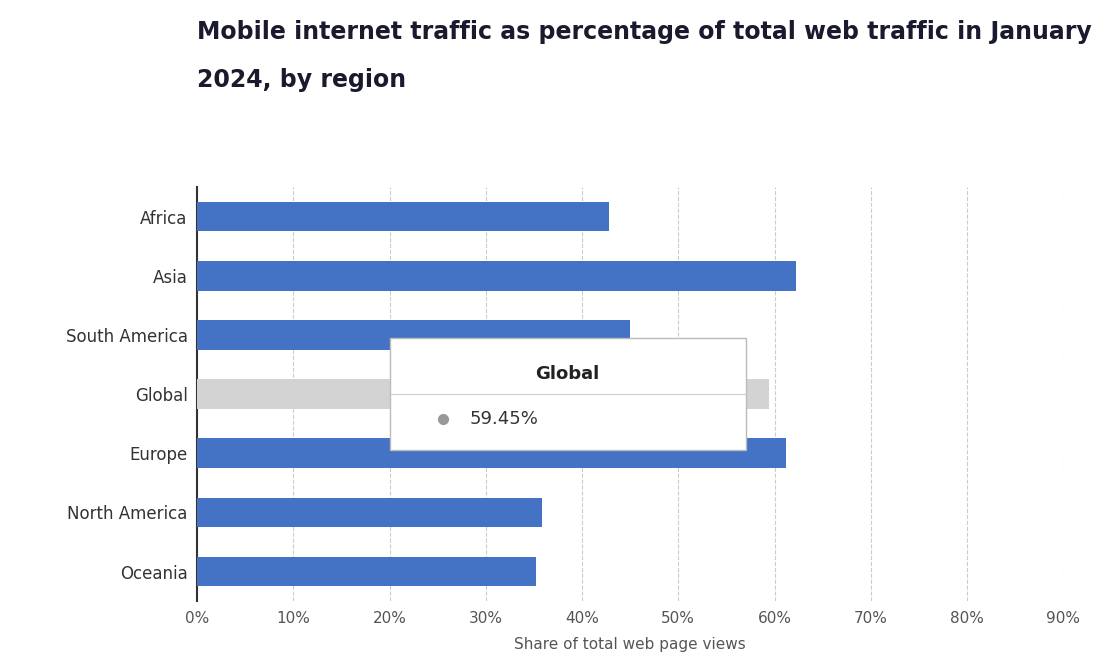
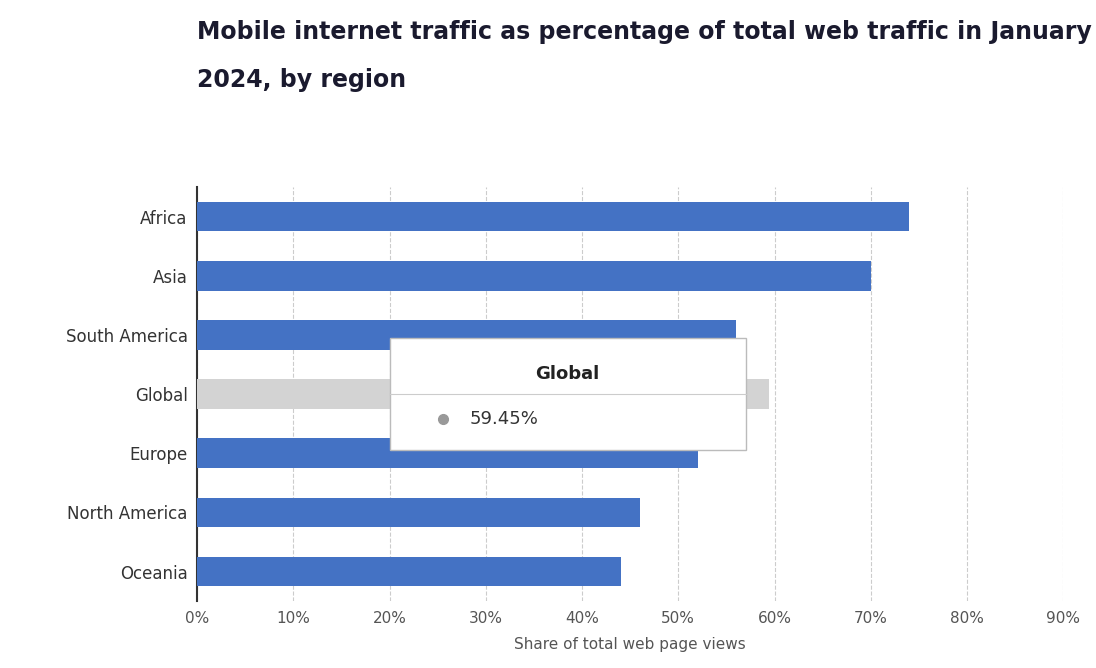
Africa: 42.8% -> 74.0%
Asia: 62.2% -> 70.0%
South America: 45.0% -> 56.0%
Europe: 61.2% -> 52.0%
North America: 35.8% -> 46.0%
Oceania: 35.2% -> 44.0%
